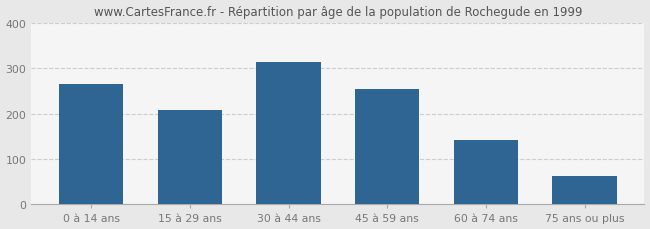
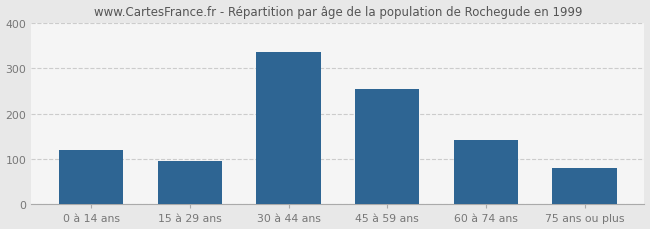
0 à 14 ans: 265 -> 120
15 à 29 ans: 208 -> 95
30 à 44 ans: 313 -> 335
75 ans ou plus: 62 -> 80
